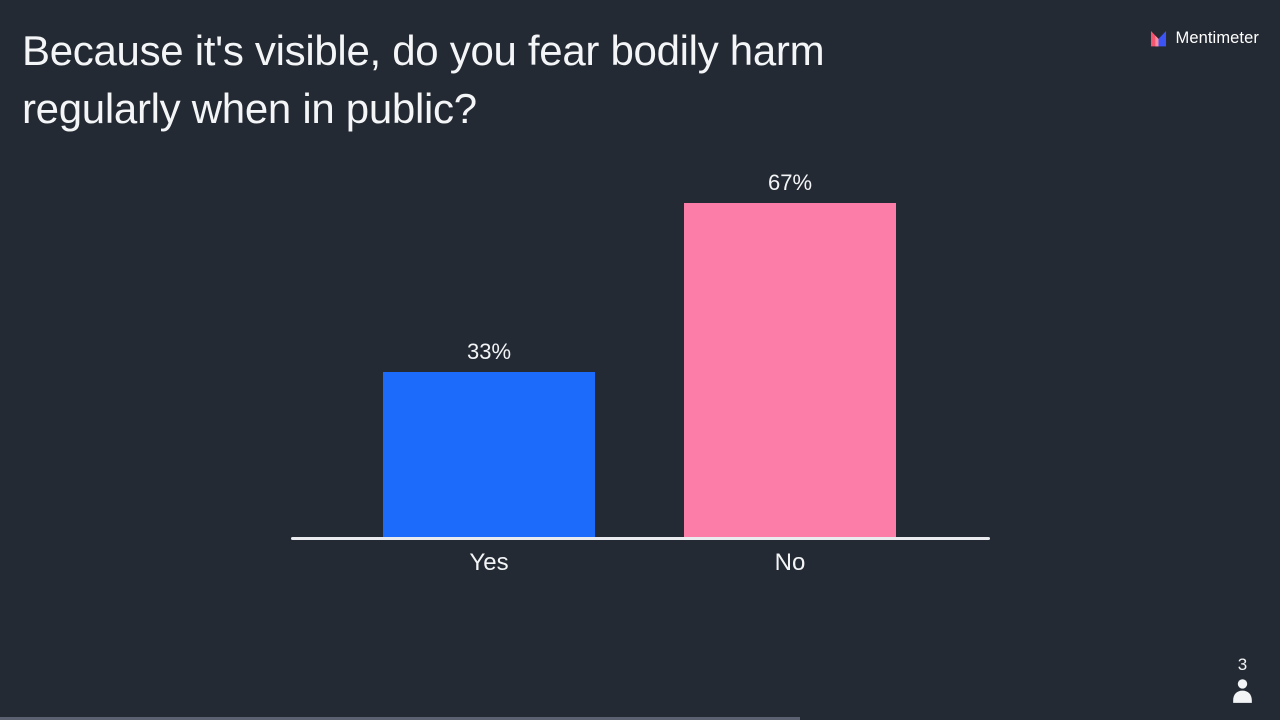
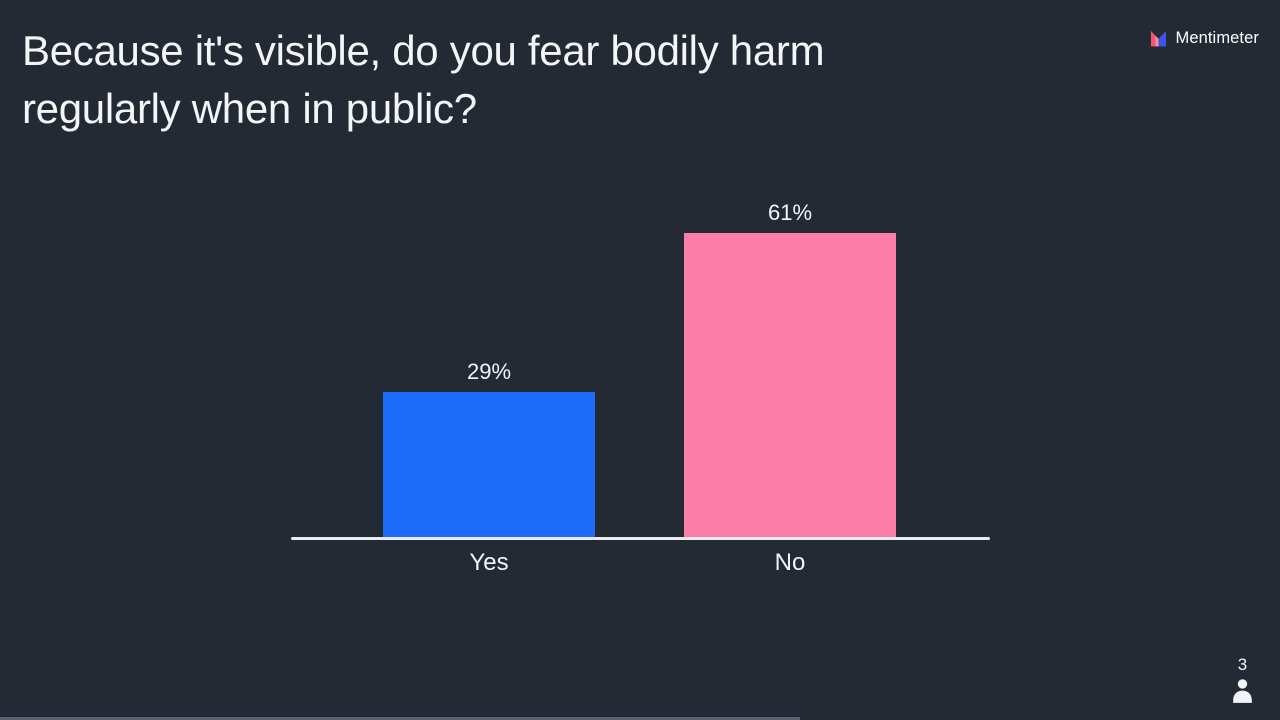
Yes: 33% -> 29%
No: 67% -> 61%
